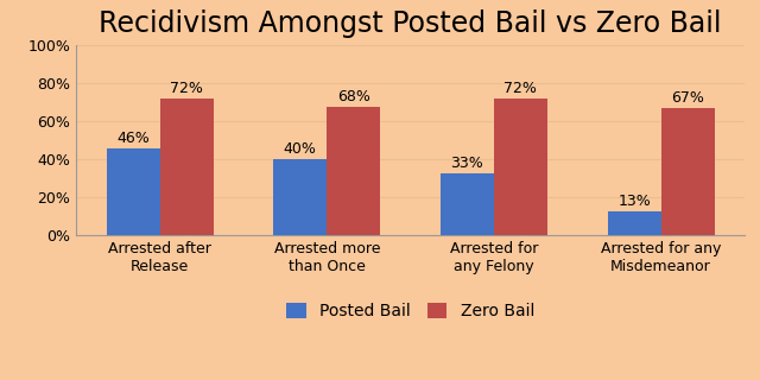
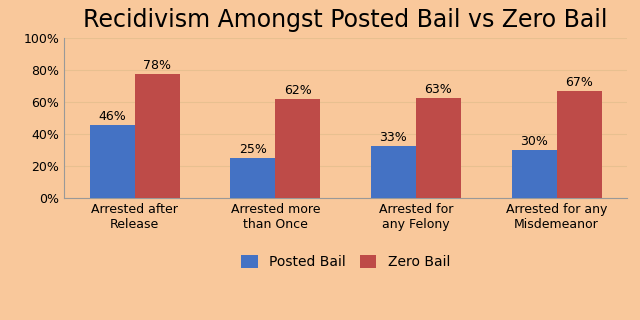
Zero Bail/Arrested after Release: 72% -> 78%
Posted Bail/Arrested more than Once: 40% -> 25%
Zero Bail/Arrested more than Once: 68% -> 62%
Zero Bail/Arrested for any Felony: 72% -> 63%
Posted Bail/Arrested for any Misdemeanor: 13% -> 30%
